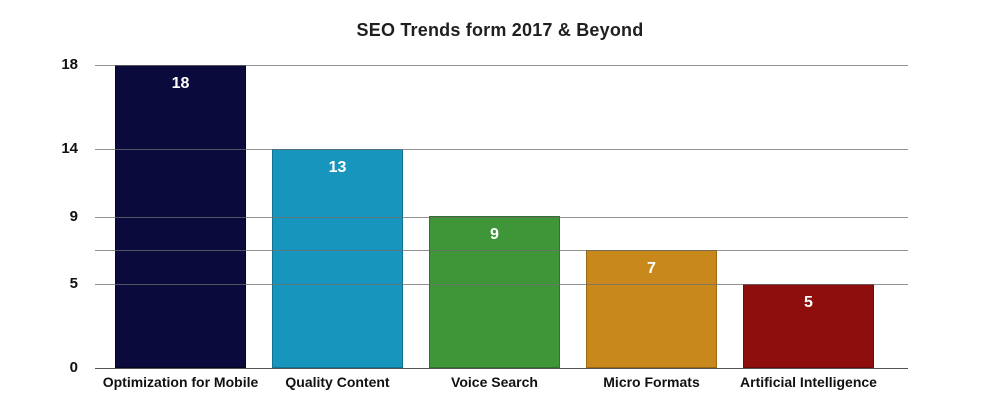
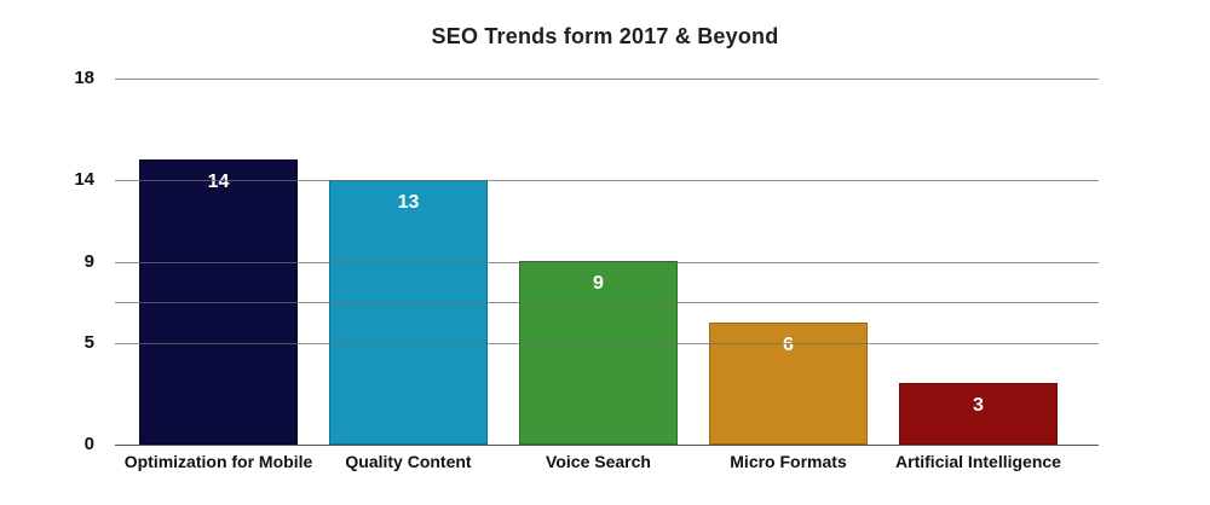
Optimization for Mobile: 18 -> 14
Micro Formats: 7 -> 6
Artificial Intelligence: 5 -> 3
